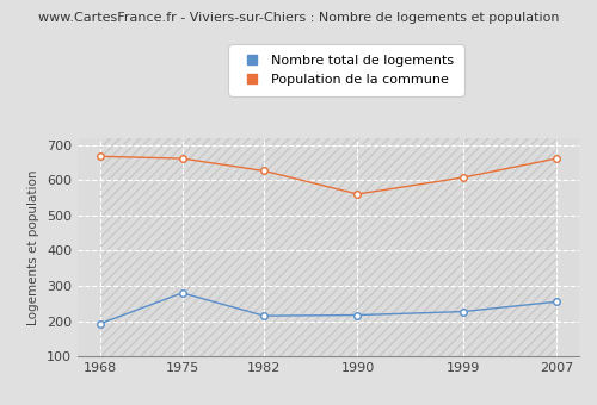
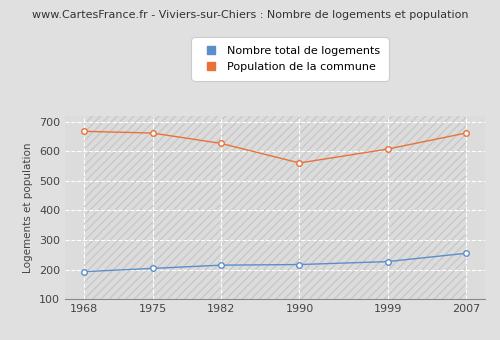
Nombre total de logements/1975: 280 -> 204
